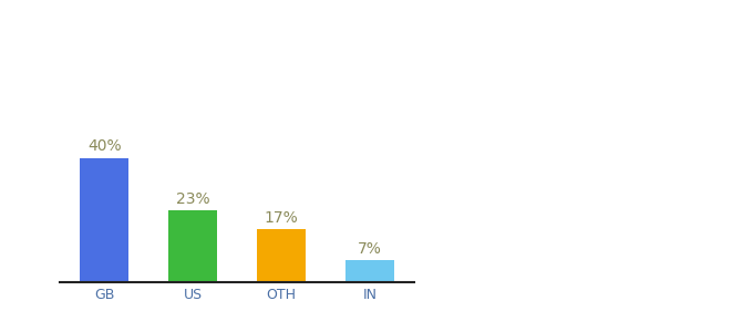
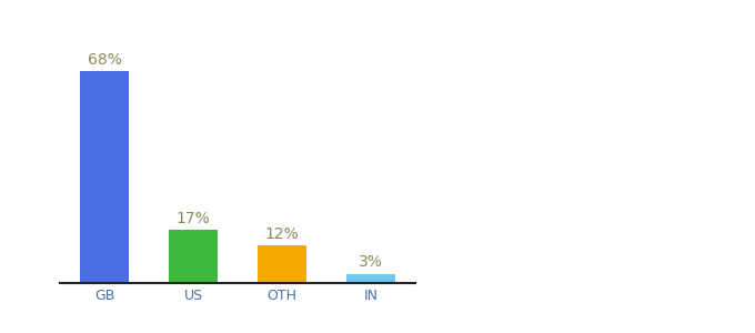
GB: 40% -> 68%
US: 23% -> 17%
OTH: 17% -> 12%
IN: 7% -> 3%
